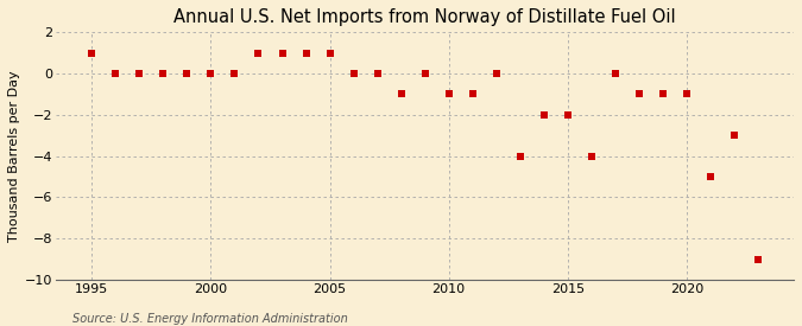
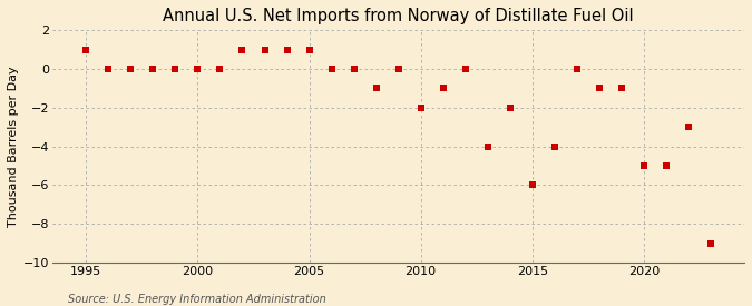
2010: -1 -> -2
2015: -2 -> -6
2020: -1 -> -5
